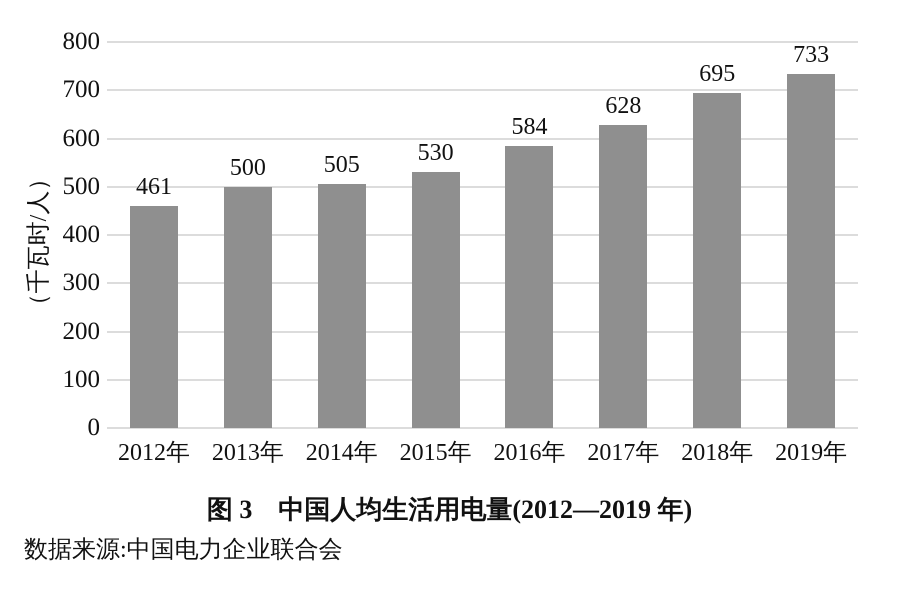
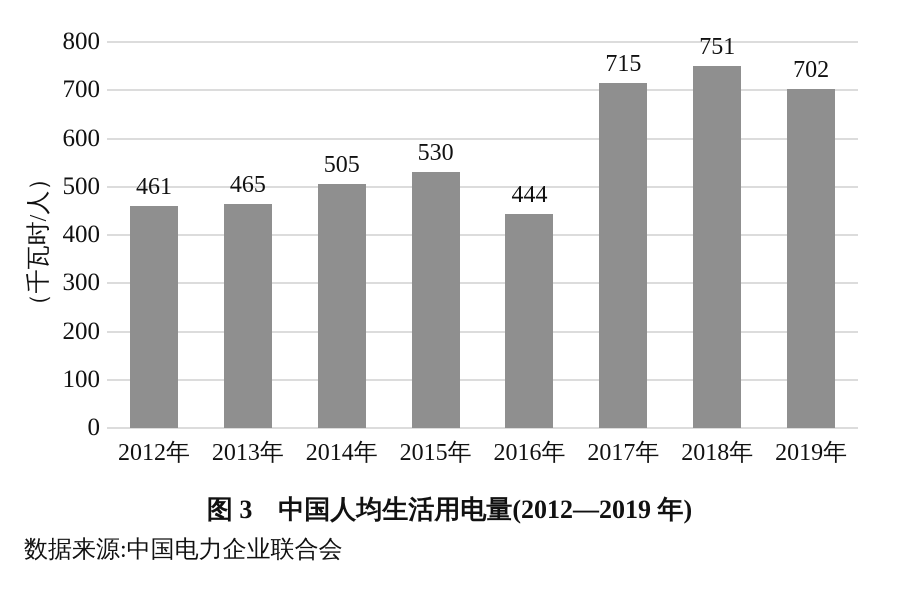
2013年: 500 -> 465
2016年: 584 -> 444
2017年: 628 -> 715
2018年: 695 -> 751
2019年: 733 -> 702
